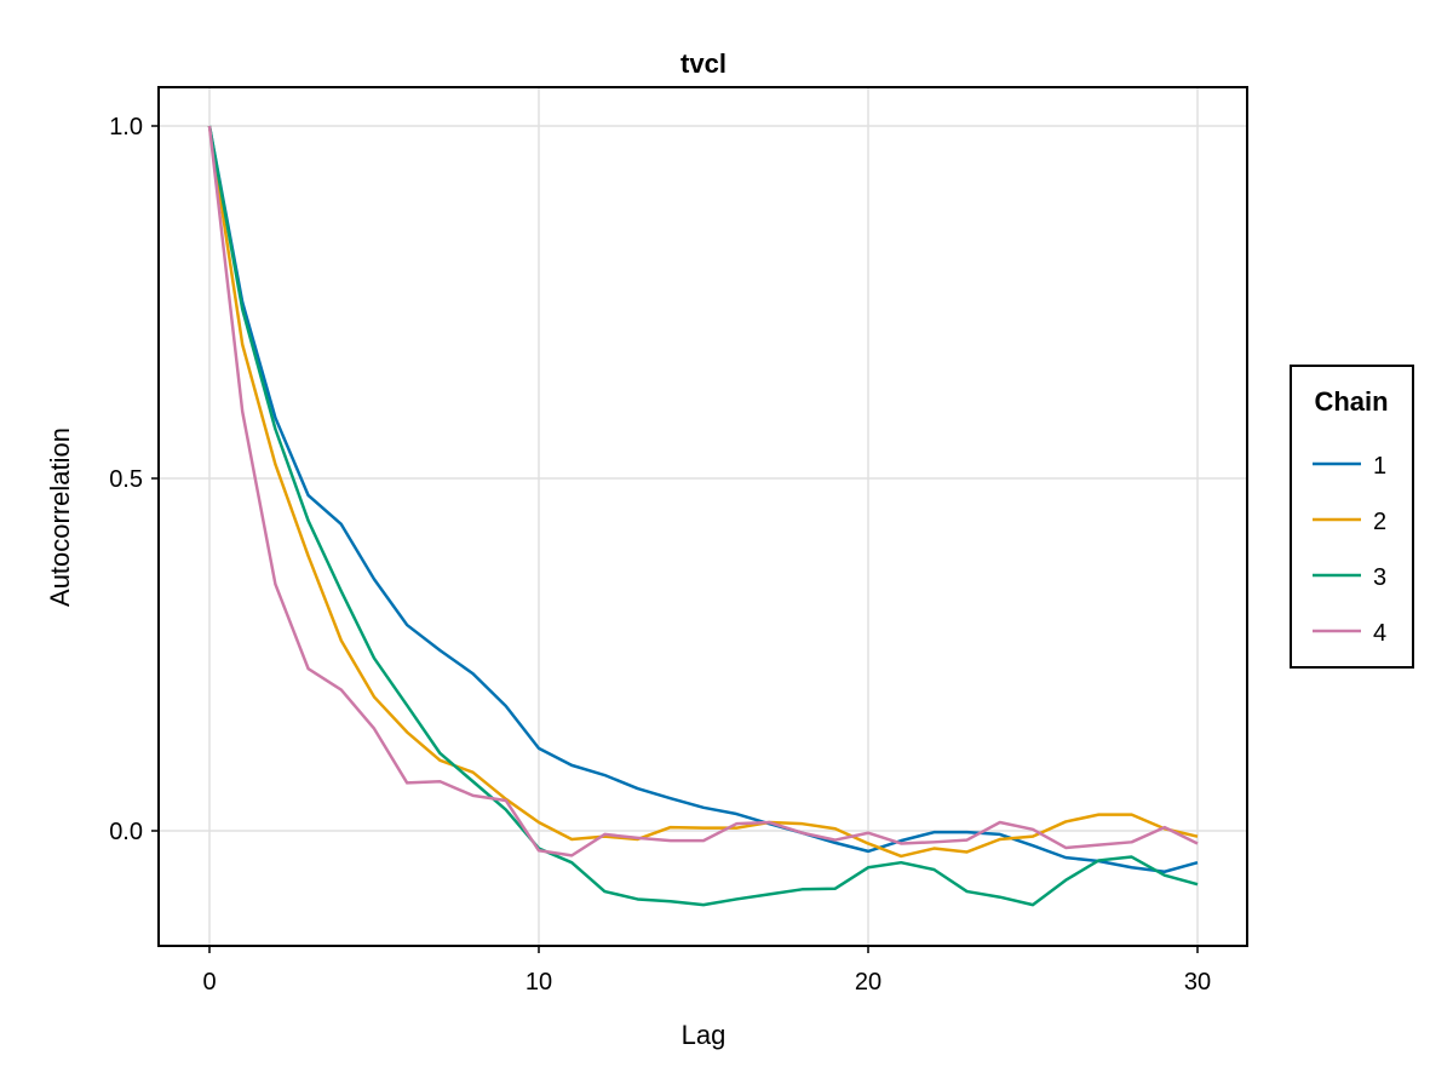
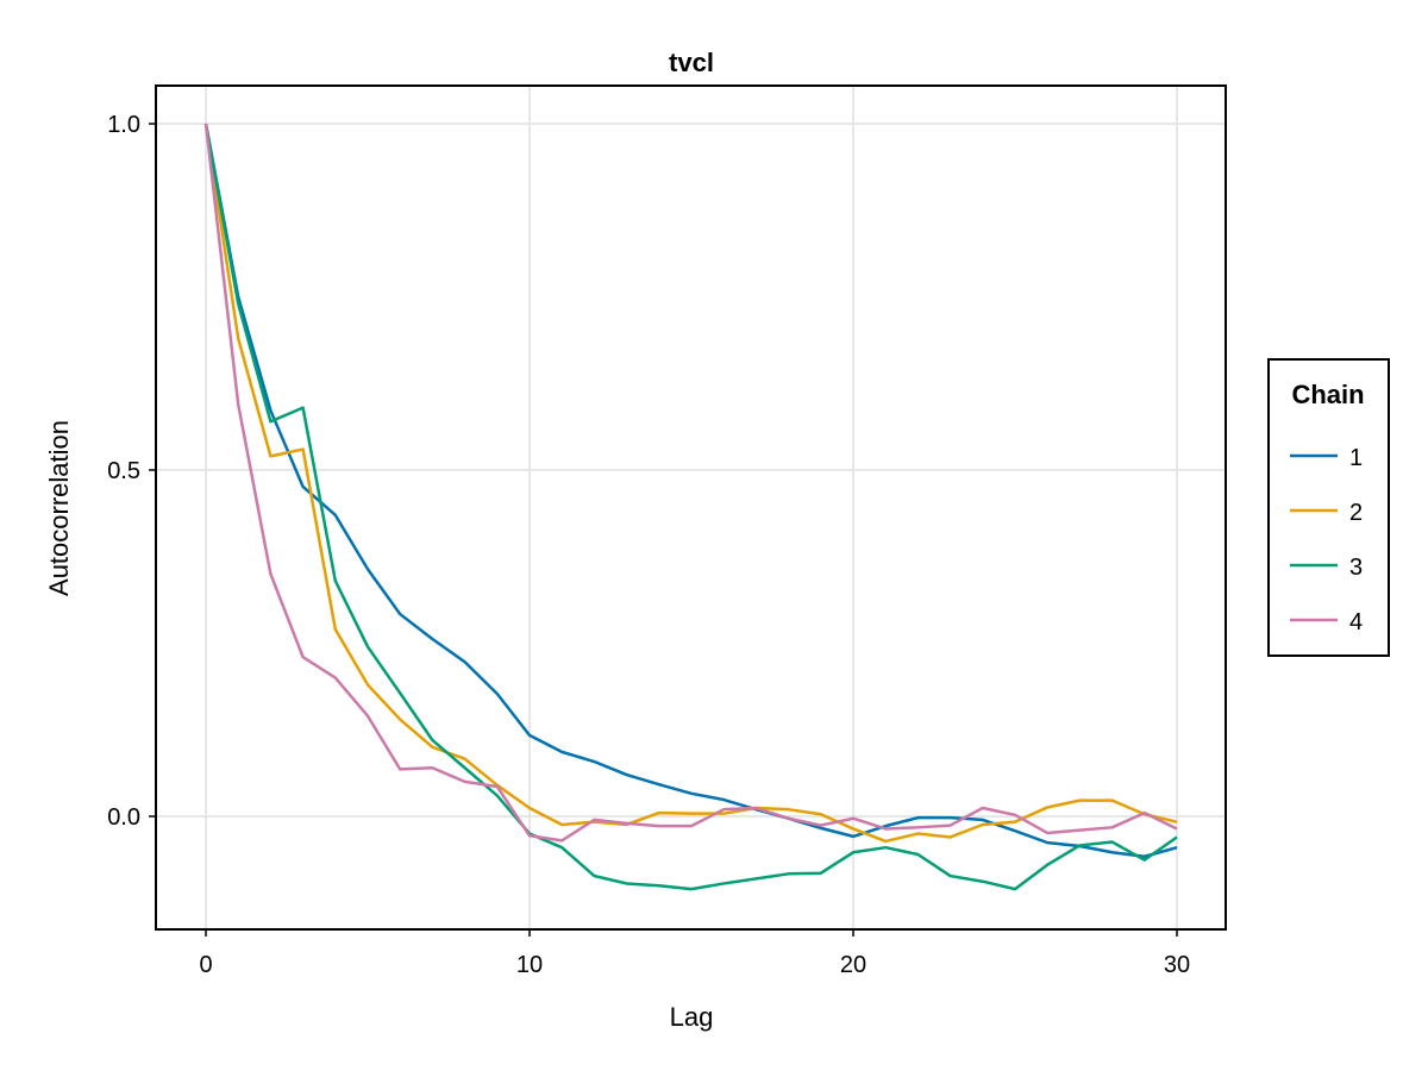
2/3: 0.39 -> 0.53
3/3: 0.44 -> 0.59
3/30: -0.08 -> -0.03
